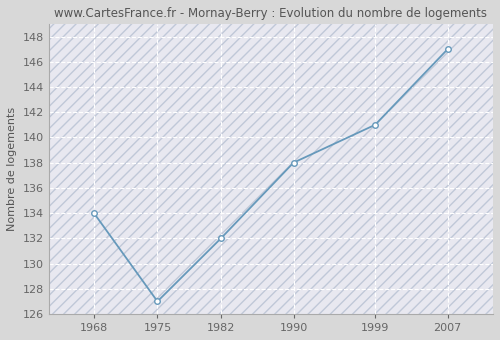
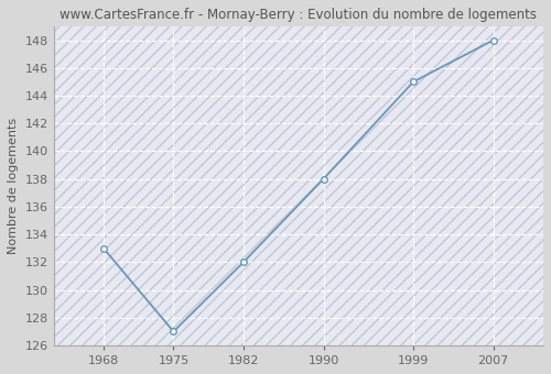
1968: 134 -> 133
1999: 141 -> 145
2007: 147 -> 148
